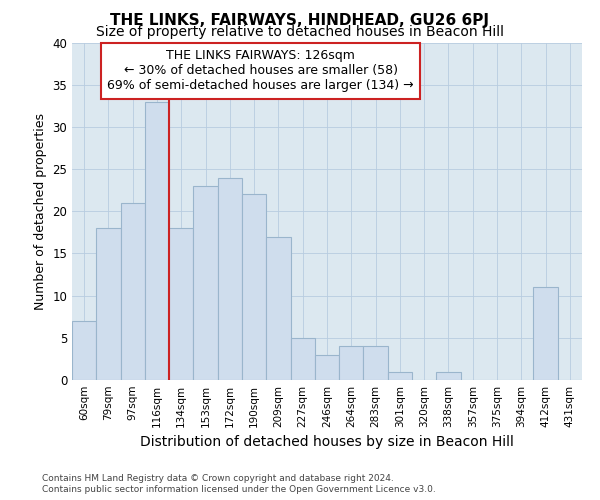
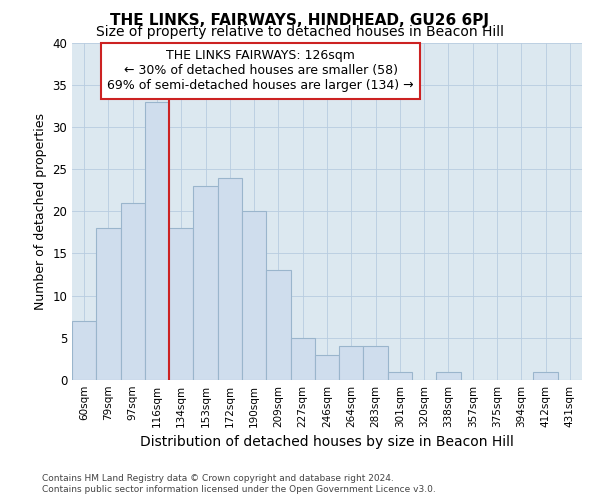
190sqm: 22 -> 20
209sqm: 17 -> 13
412sqm: 11 -> 1
